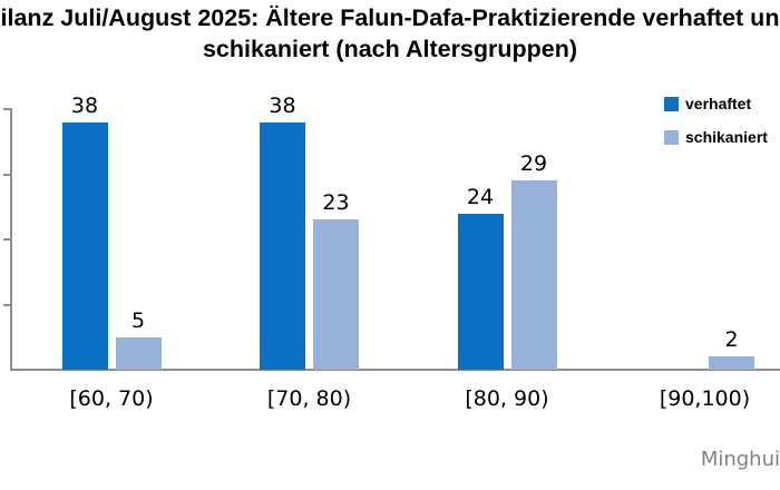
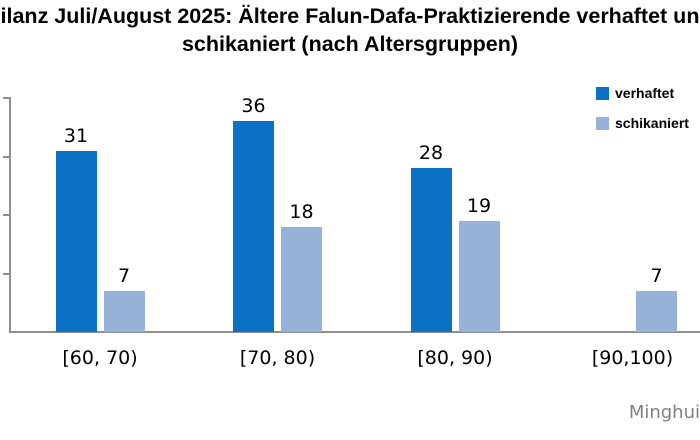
verhaftet/[60, 70): 38 -> 31
schikaniert/[60, 70): 5 -> 7
verhaftet/[70, 80): 38 -> 36
schikaniert/[70, 80): 23 -> 18
verhaftet/[80, 90): 24 -> 28
schikaniert/[80, 90): 29 -> 19
schikaniert/[90,100): 2 -> 7
